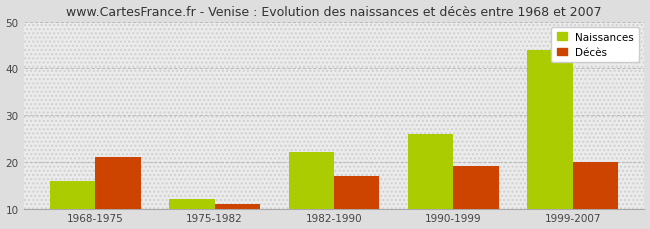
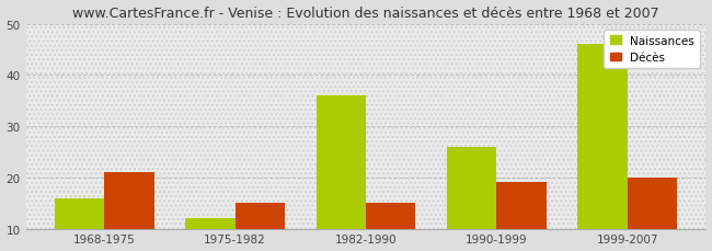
Décès/1975-1982: 11 -> 15
Naissances/1982-1990: 22 -> 36
Décès/1982-1990: 17 -> 15
Naissances/1999-2007: 44 -> 46
